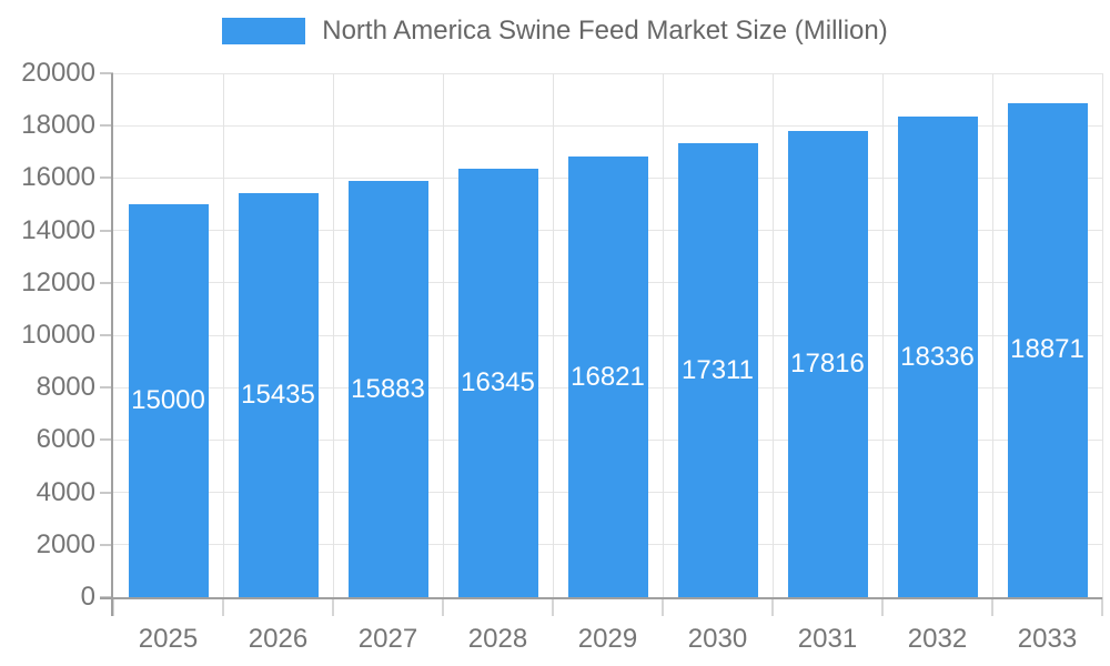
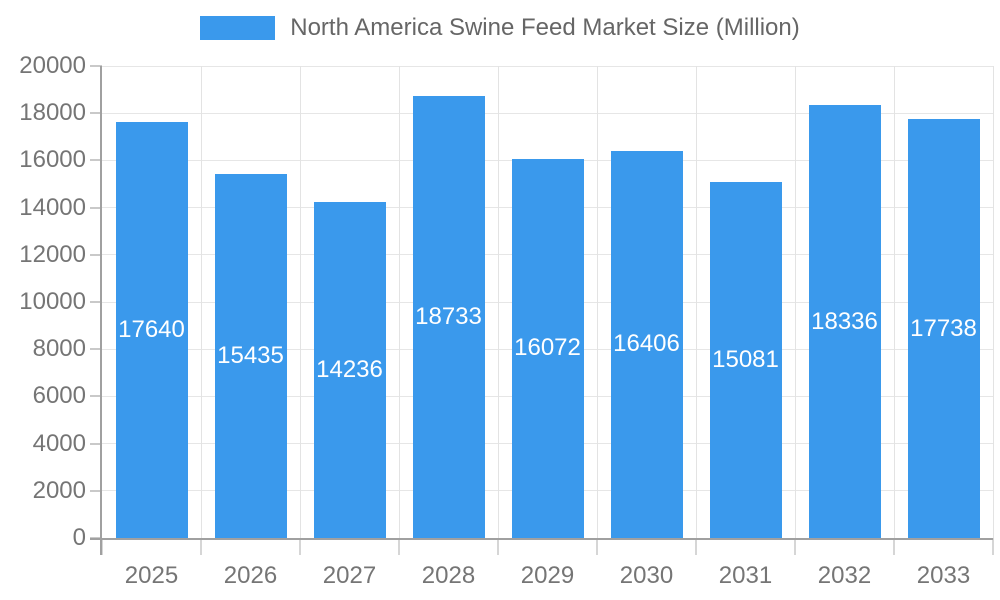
2025: 15000 -> 17640
2027: 15883 -> 14236
2028: 16345 -> 18733
2029: 16821 -> 16072
2030: 17311 -> 16406
2031: 17816 -> 15081
2033: 18871 -> 17738
